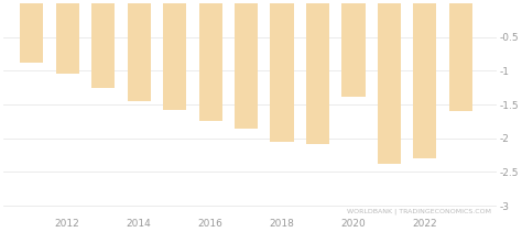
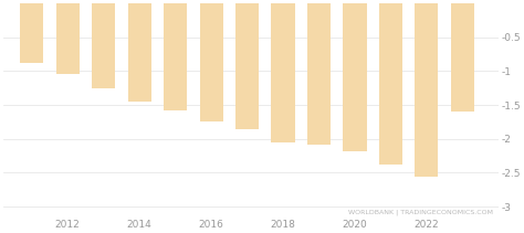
2020: -1.38 -> -2.18
2022: -2.30 -> -2.55
